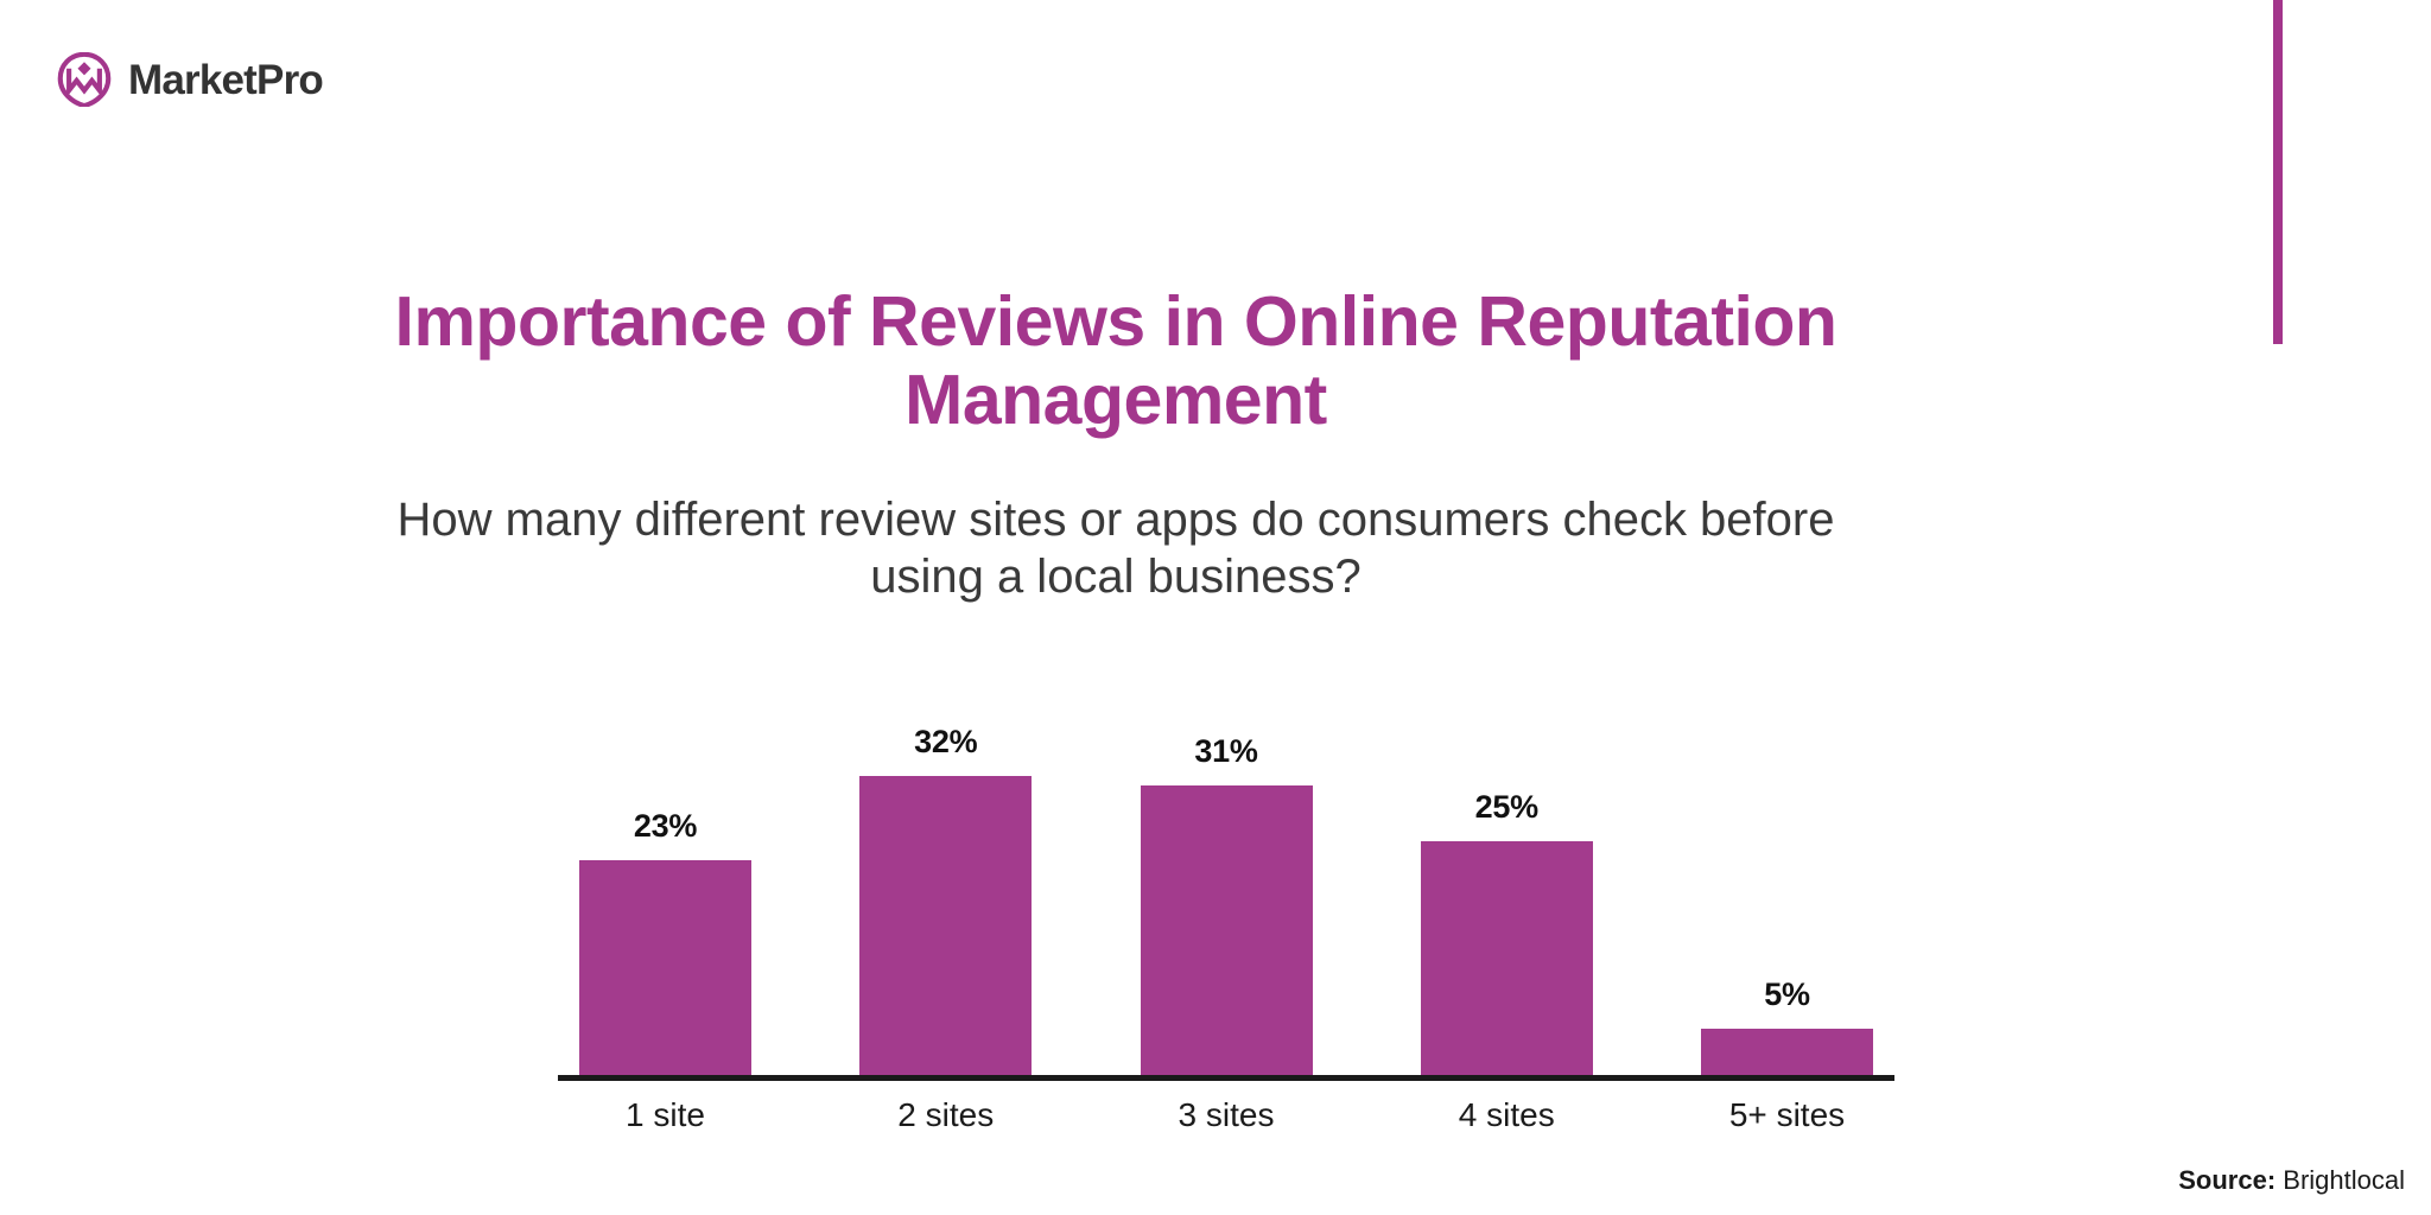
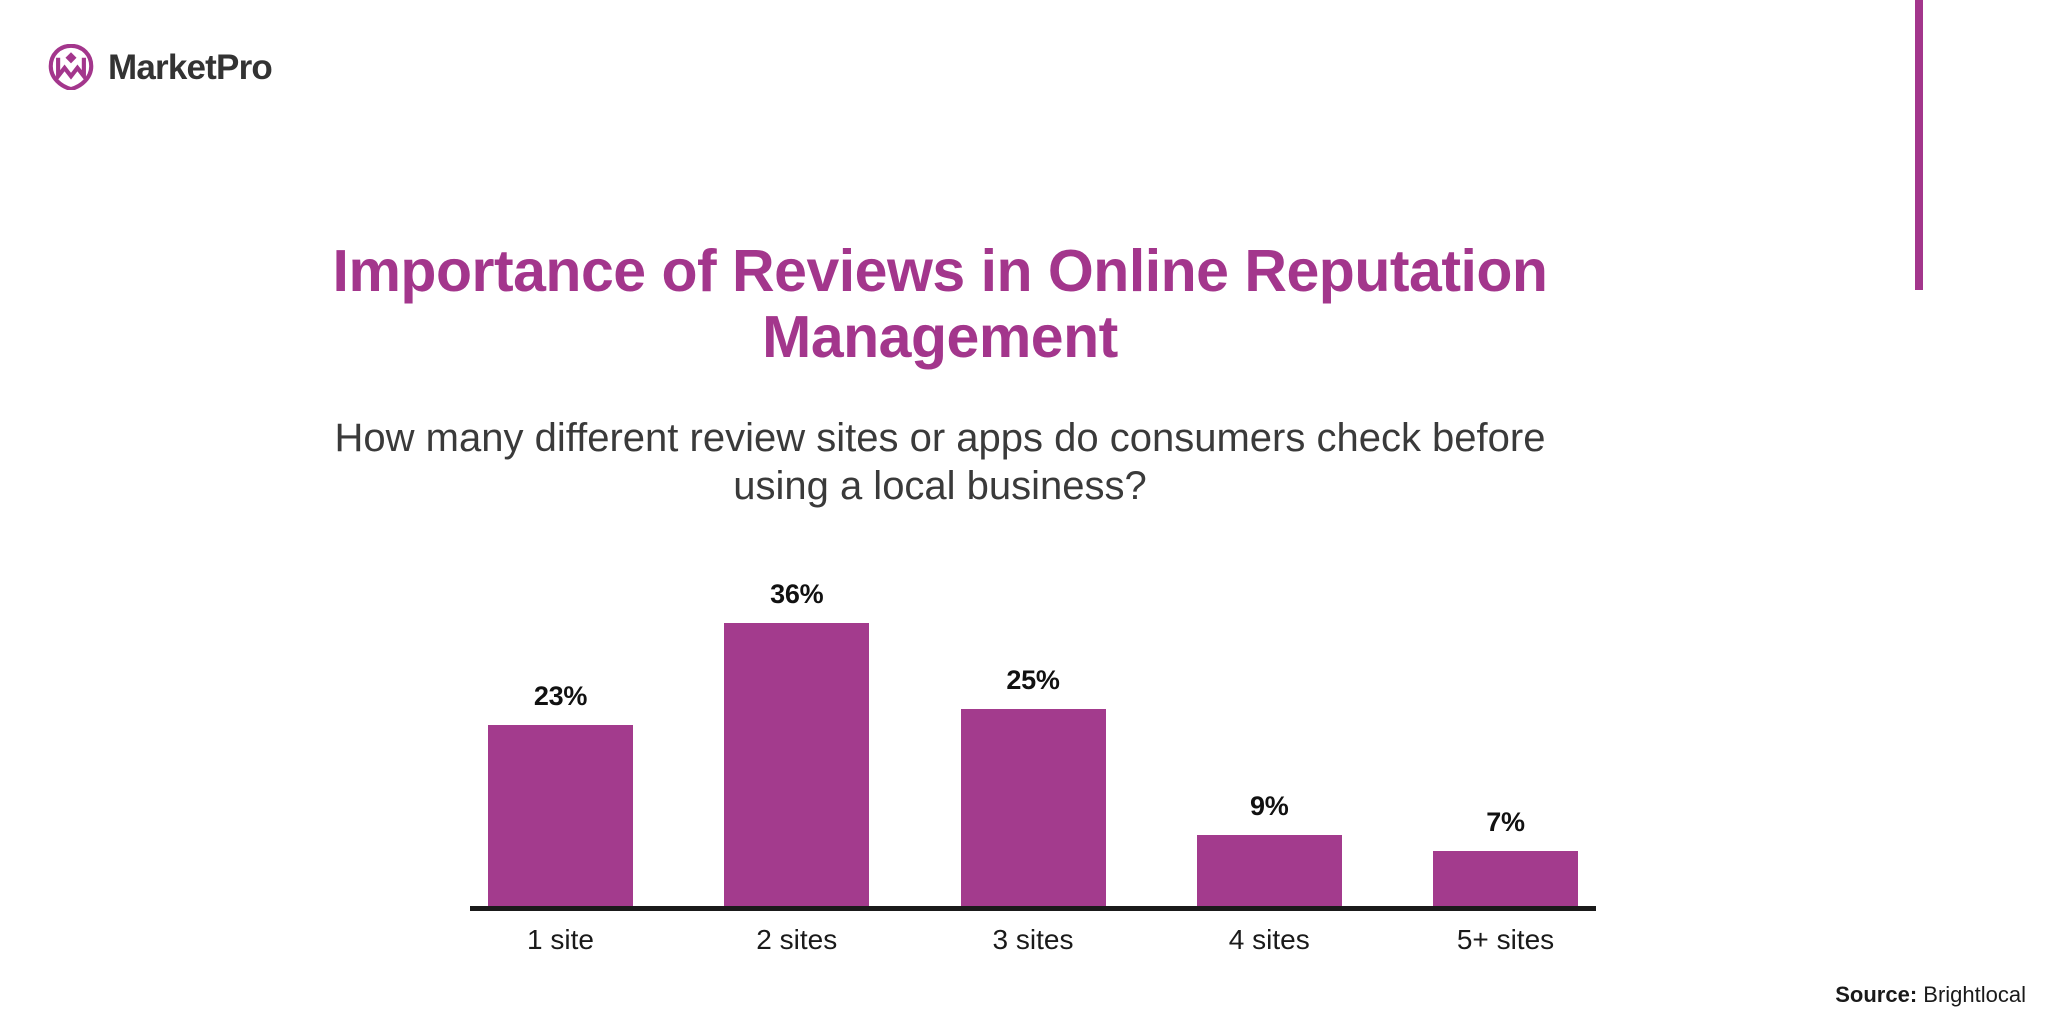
2 sites: 32% -> 36%
3 sites: 31% -> 25%
4 sites: 25% -> 9%
5+ sites: 5% -> 7%
